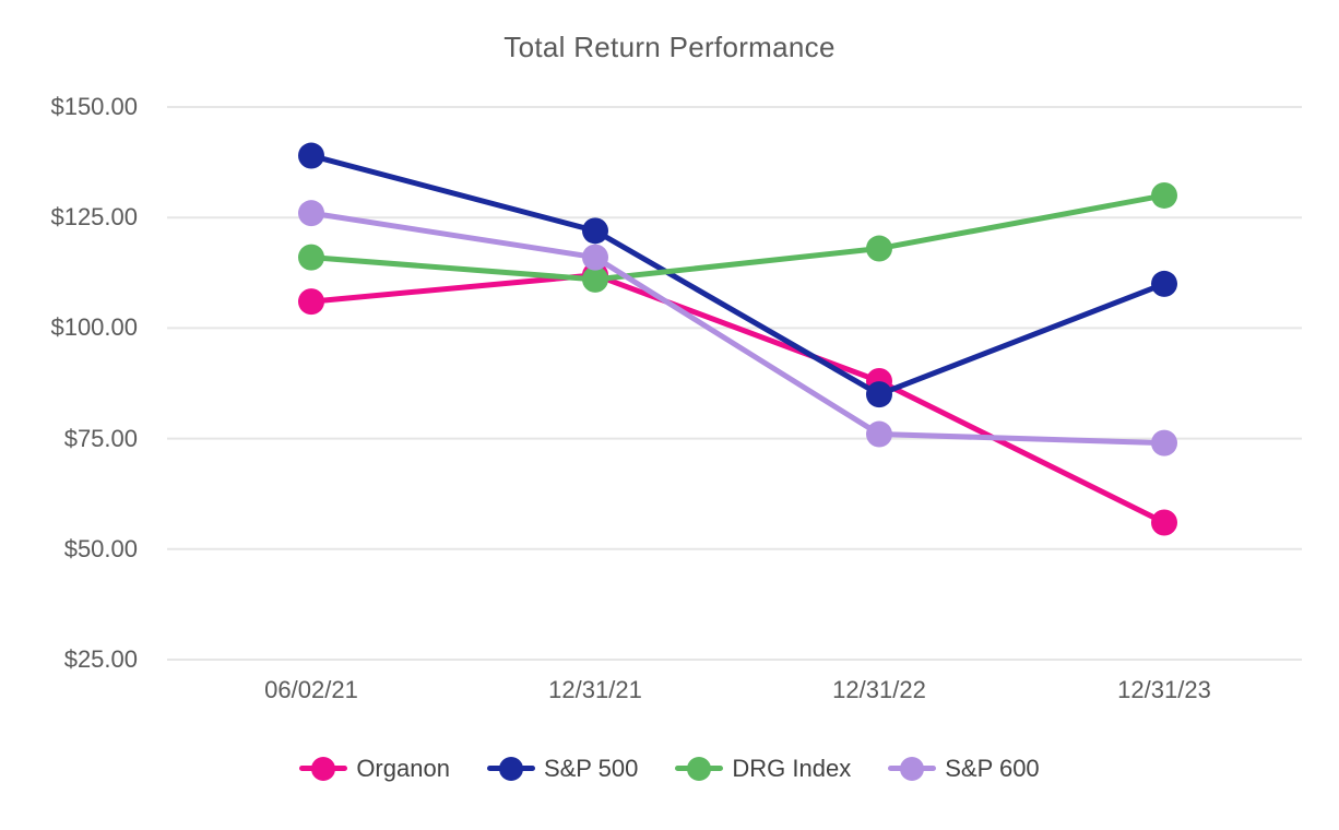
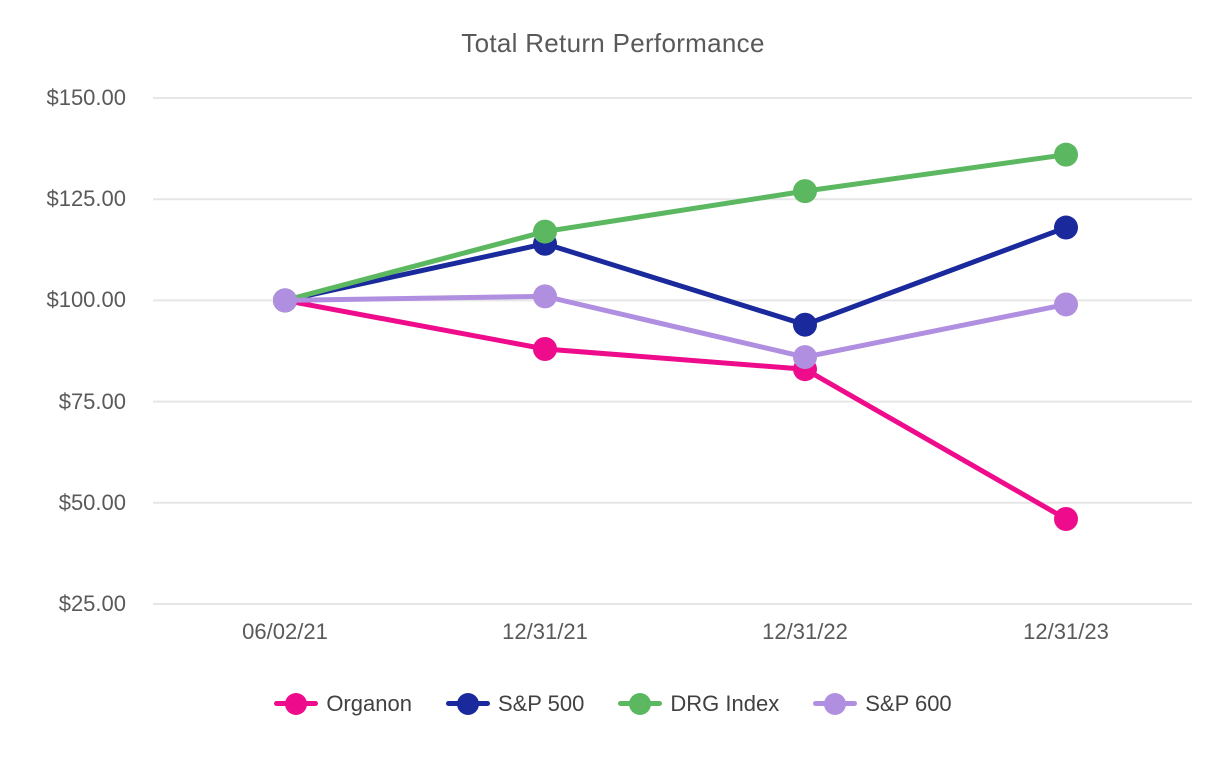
Organon/06/02/21: $106 -> $100
S&P 500/06/02/21: $139 -> $100
DRG Index/06/02/21: $116 -> $100
S&P 600/06/02/21: $126 -> $100
Organon/12/31/21: $112 -> $88
S&P 500/12/31/21: $122 -> $114
DRG Index/12/31/21: $111 -> $117
S&P 600/12/31/21: $116 -> $101
Organon/12/31/22: $88 -> $83
S&P 500/12/31/22: $85 -> $94
DRG Index/12/31/22: $118 -> $127
S&P 600/12/31/22: $76 -> $86
Organon/12/31/23: $56 -> $46
S&P 500/12/31/23: $110 -> $118
DRG Index/12/31/23: $130 -> $136
S&P 600/12/31/23: $74 -> $99
